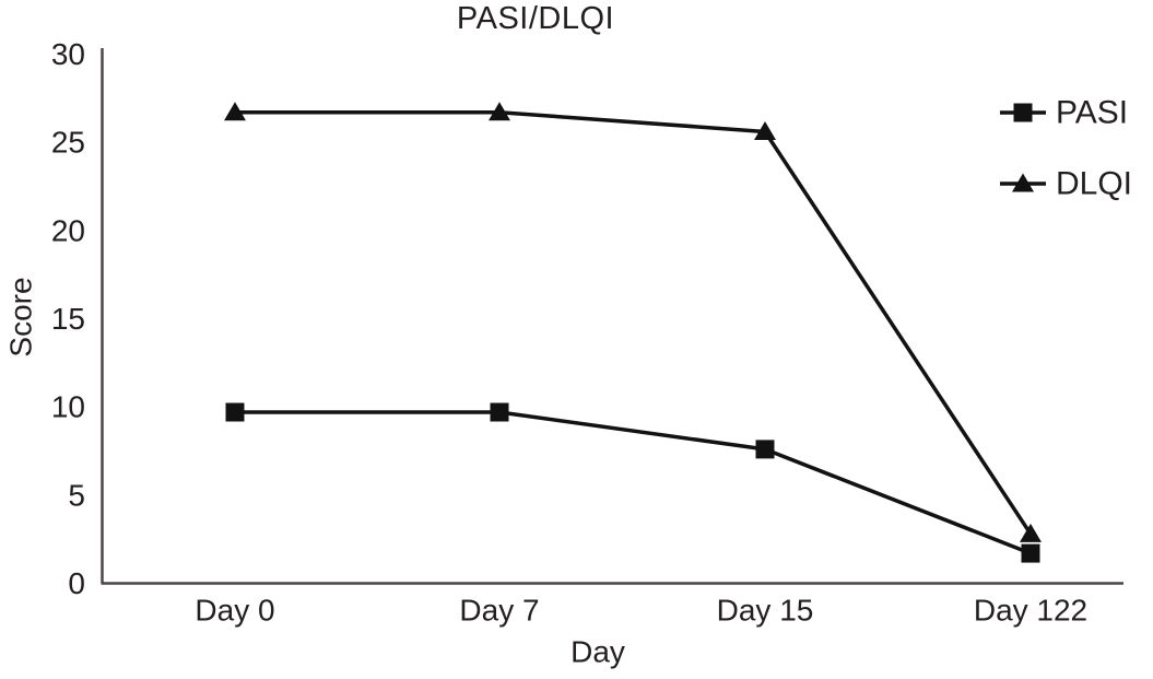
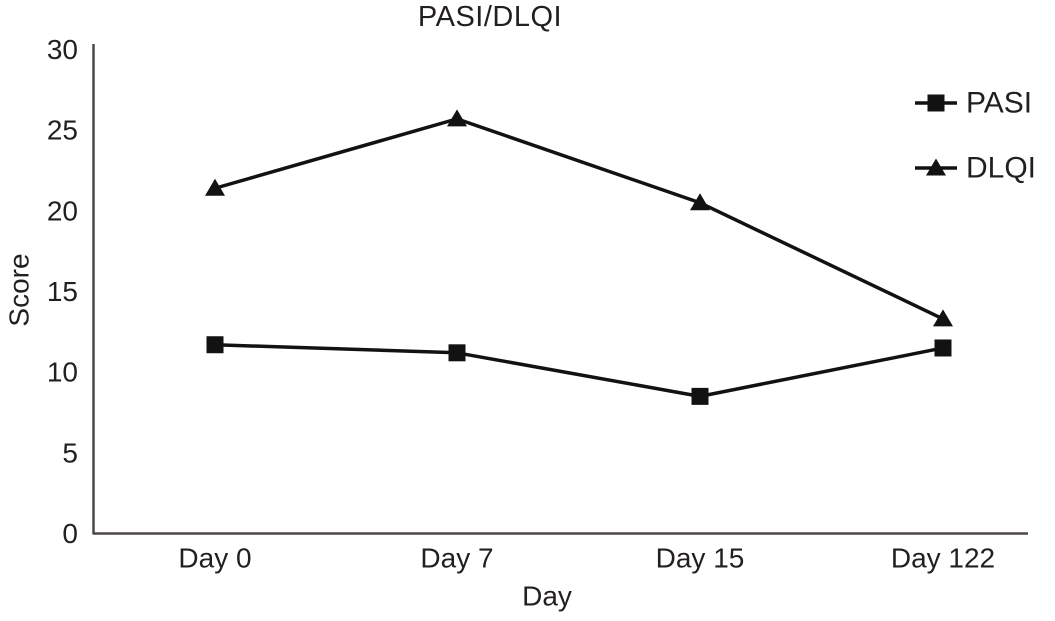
PASI/Day 0: 9.7 -> 11.7
DLQI/Day 0: 26.7 -> 21.4
PASI/Day 7: 9.7 -> 11.2
DLQI/Day 7: 26.7 -> 25.7
PASI/Day 15: 7.6 -> 8.5
DLQI/Day 15: 25.6 -> 20.5
PASI/Day 122: 1.7 -> 11.5
DLQI/Day 122: 2.8 -> 13.3
